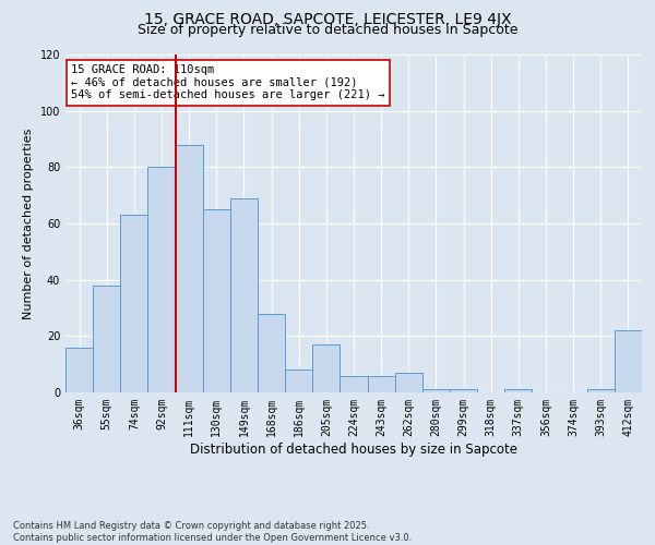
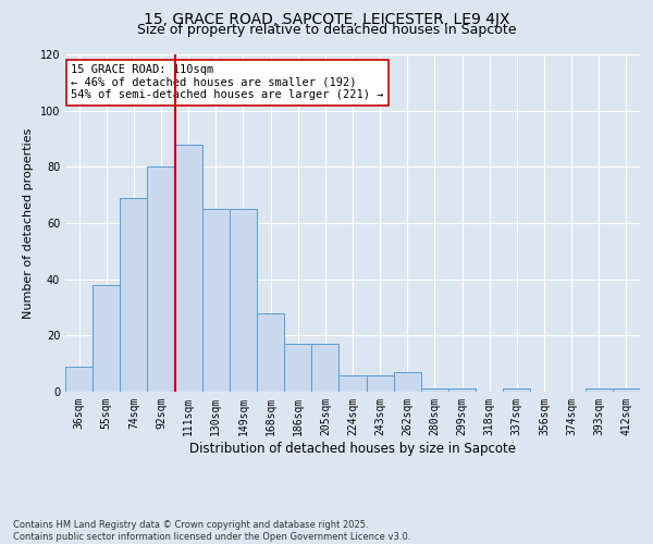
36sqm: 16 -> 9
74sqm: 63 -> 69
149sqm: 69 -> 65
186sqm: 8 -> 17
412sqm: 22 -> 1
